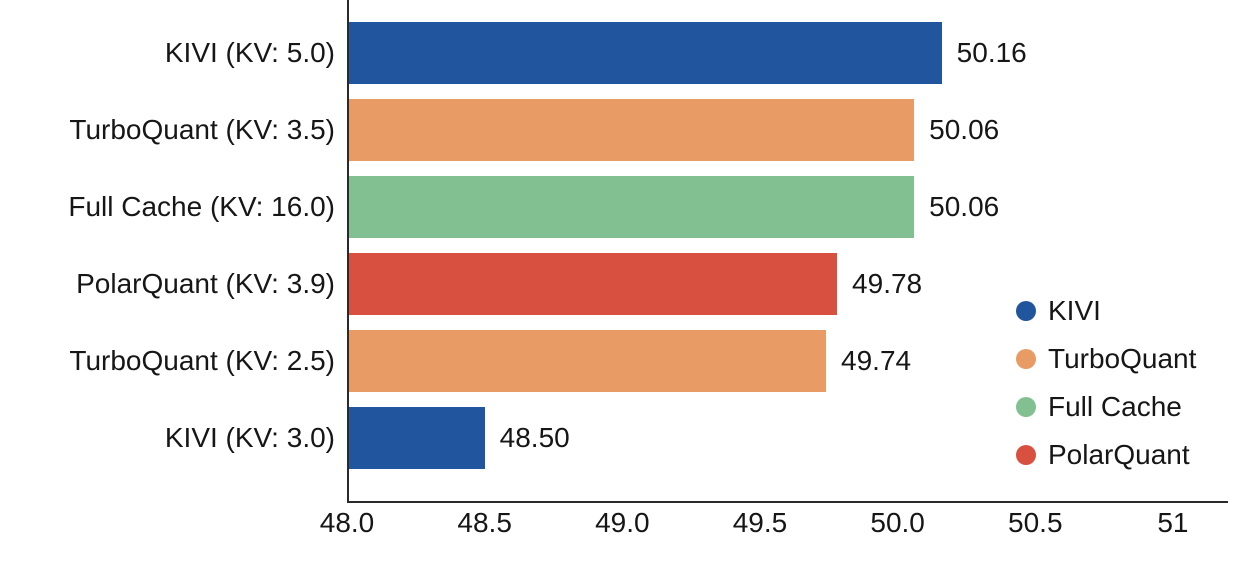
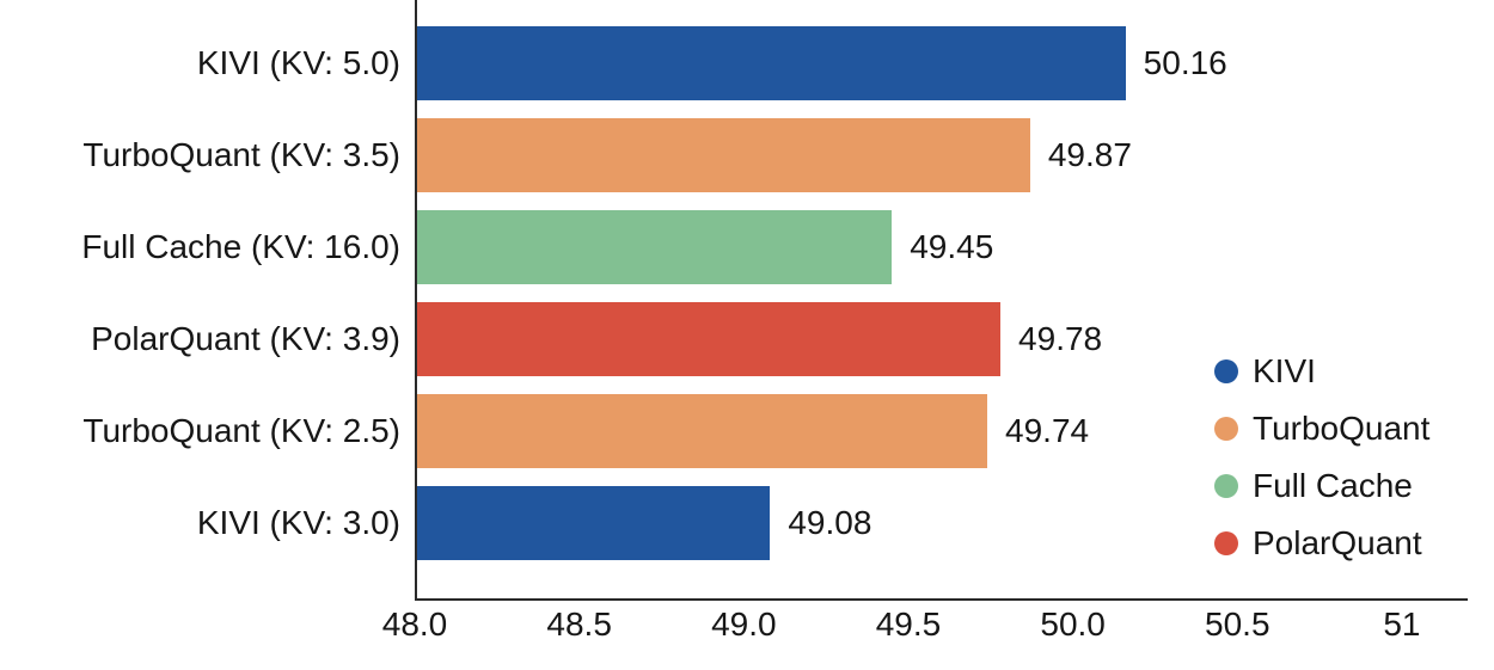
TurboQuant (KV: 3.5): 50.06 -> 49.87
Full Cache (KV: 16.0): 50.06 -> 49.45
KIVI (KV: 3.0): 48.50 -> 49.08
